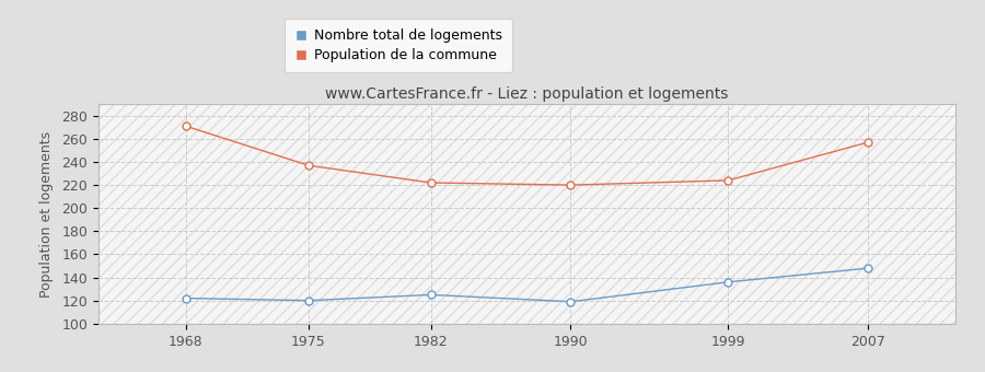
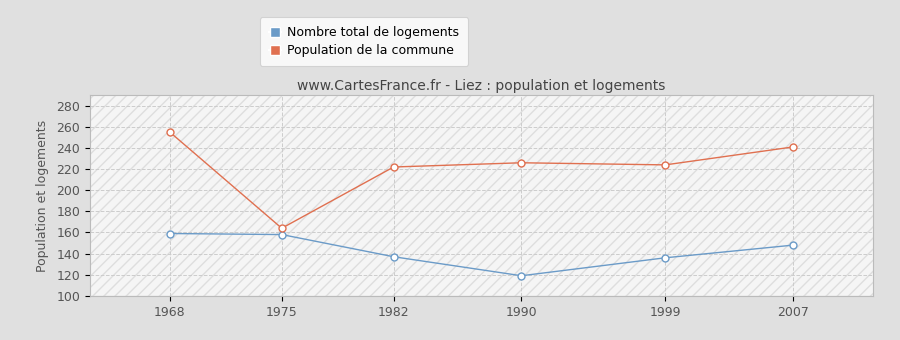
Nombre total de logements/1968: 122 -> 159
Population de la commune/1968: 271 -> 255
Nombre total de logements/1975: 120 -> 158
Population de la commune/1975: 237 -> 164
Nombre total de logements/1982: 125 -> 137
Population de la commune/1990: 220 -> 226
Population de la commune/2007: 257 -> 241
